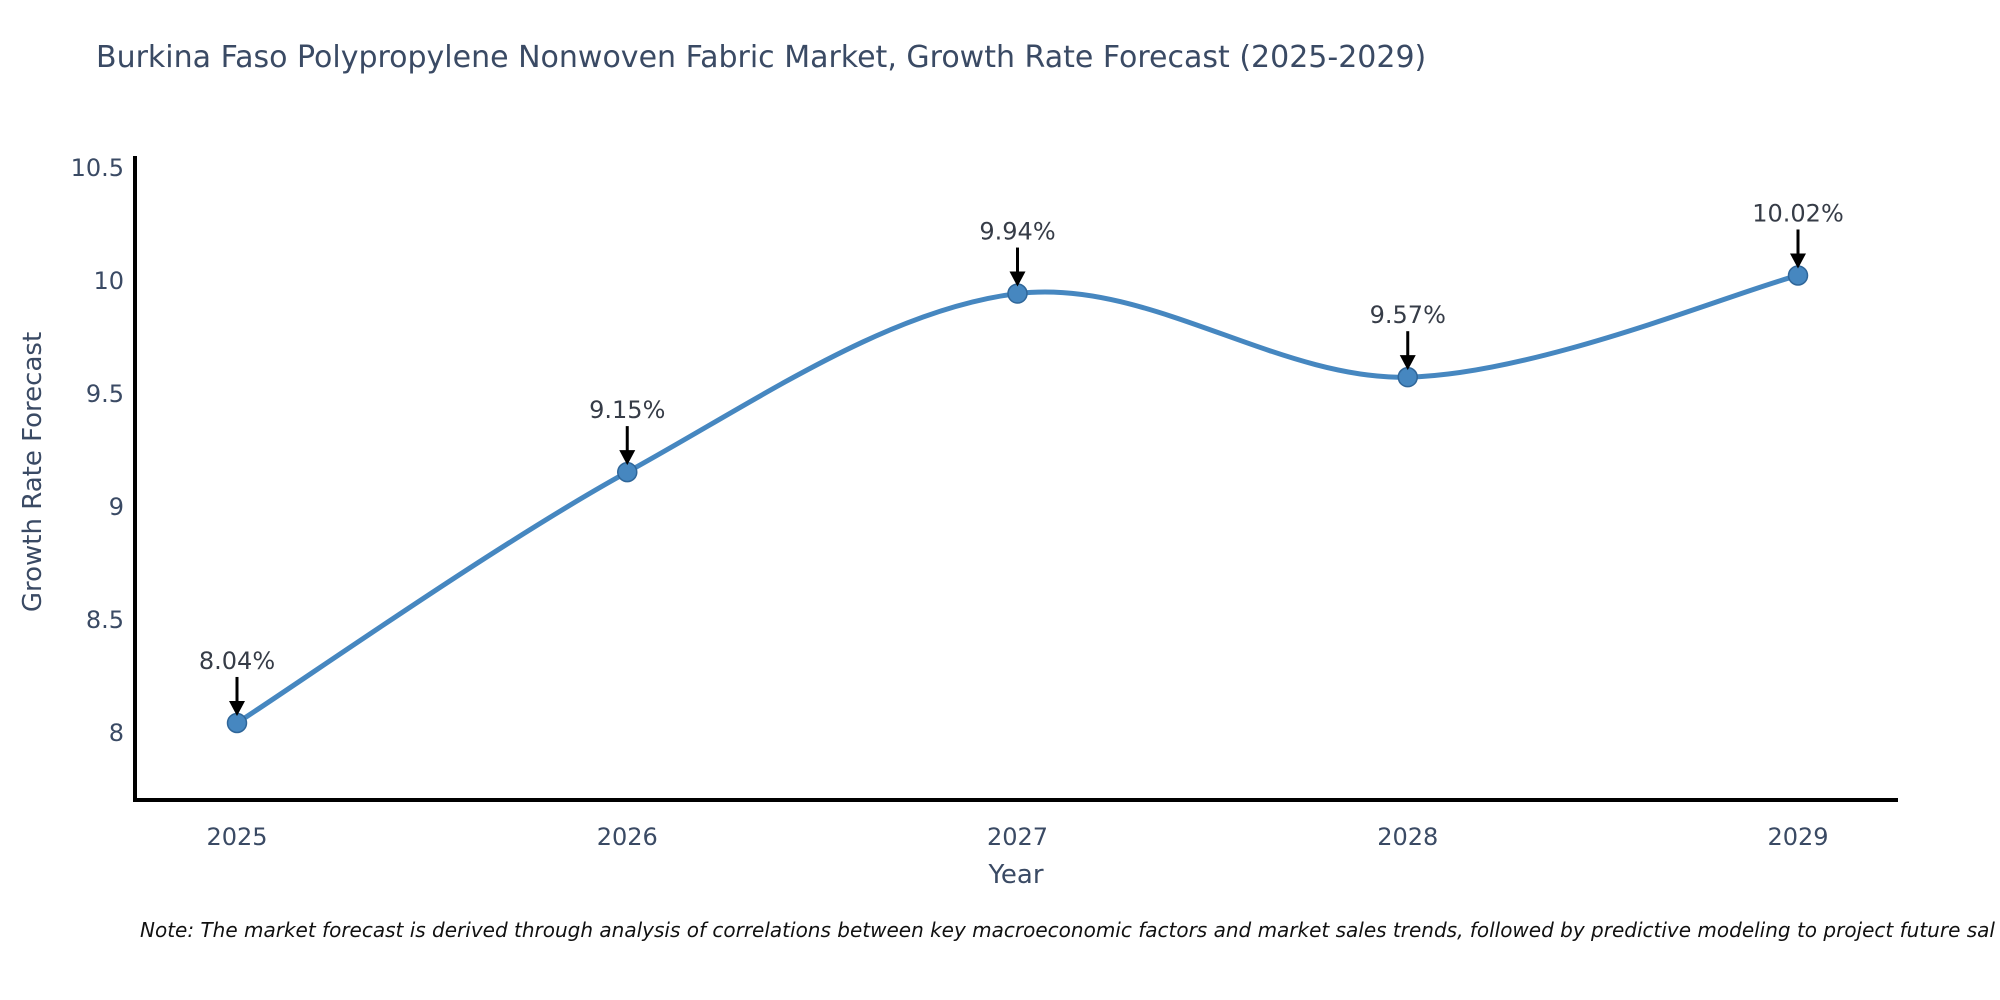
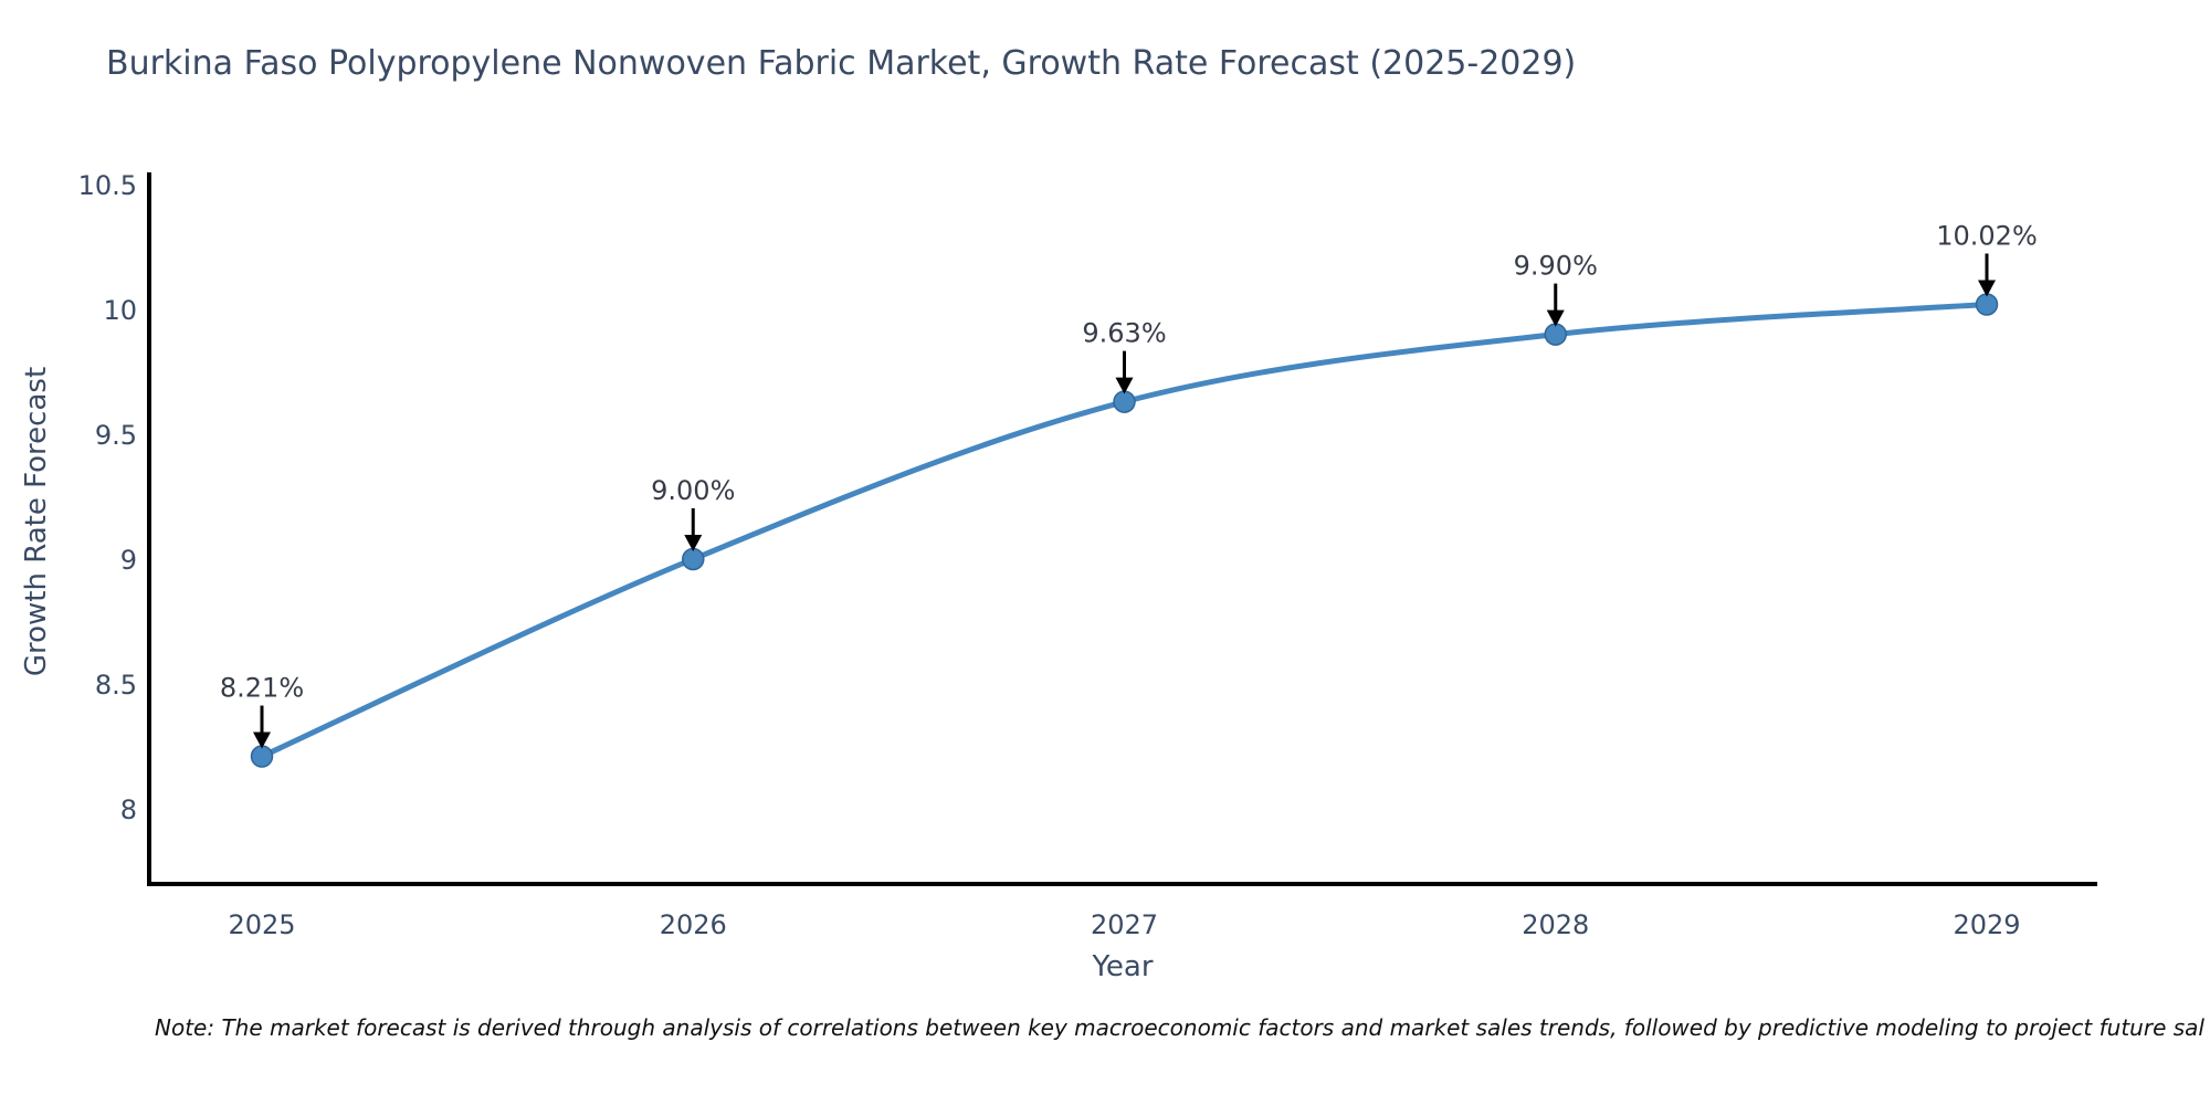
2025: 8.04% -> 8.21%
2026: 9.15% -> 9.00%
2027: 9.94% -> 9.63%
2028: 9.57% -> 9.90%
